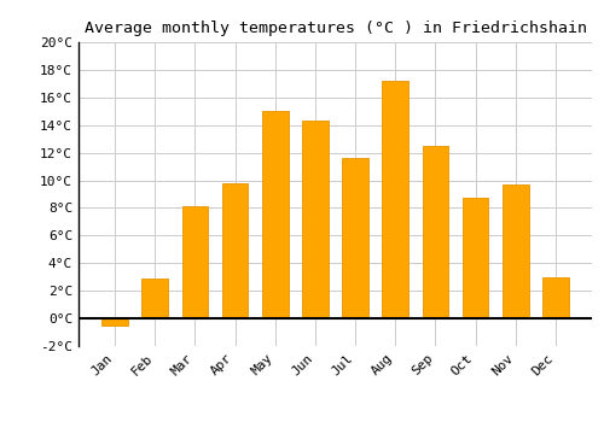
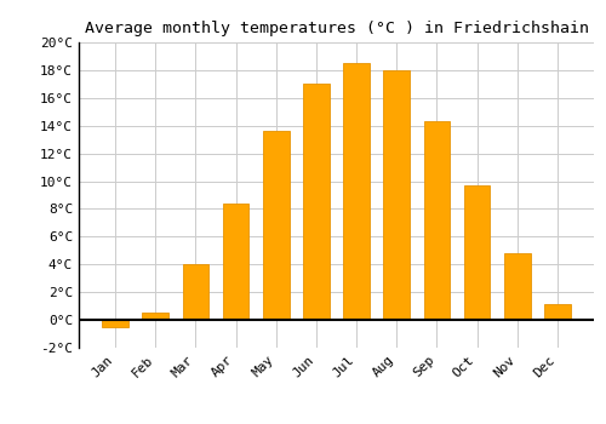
Feb: 2.9°C -> 0.5°C
Mar: 8.1°C -> 4.0°C
Apr: 9.8°C -> 8.4°C
May: 15.0°C -> 13.6°C
Jun: 14.3°C -> 17.0°C
Jul: 11.6°C -> 18.5°C
Aug: 17.2°C -> 18.0°C
Sep: 12.5°C -> 14.3°C
Oct: 8.7°C -> 9.7°C
Nov: 9.7°C -> 4.8°C
Dec: 3.0°C -> 1.1°C
